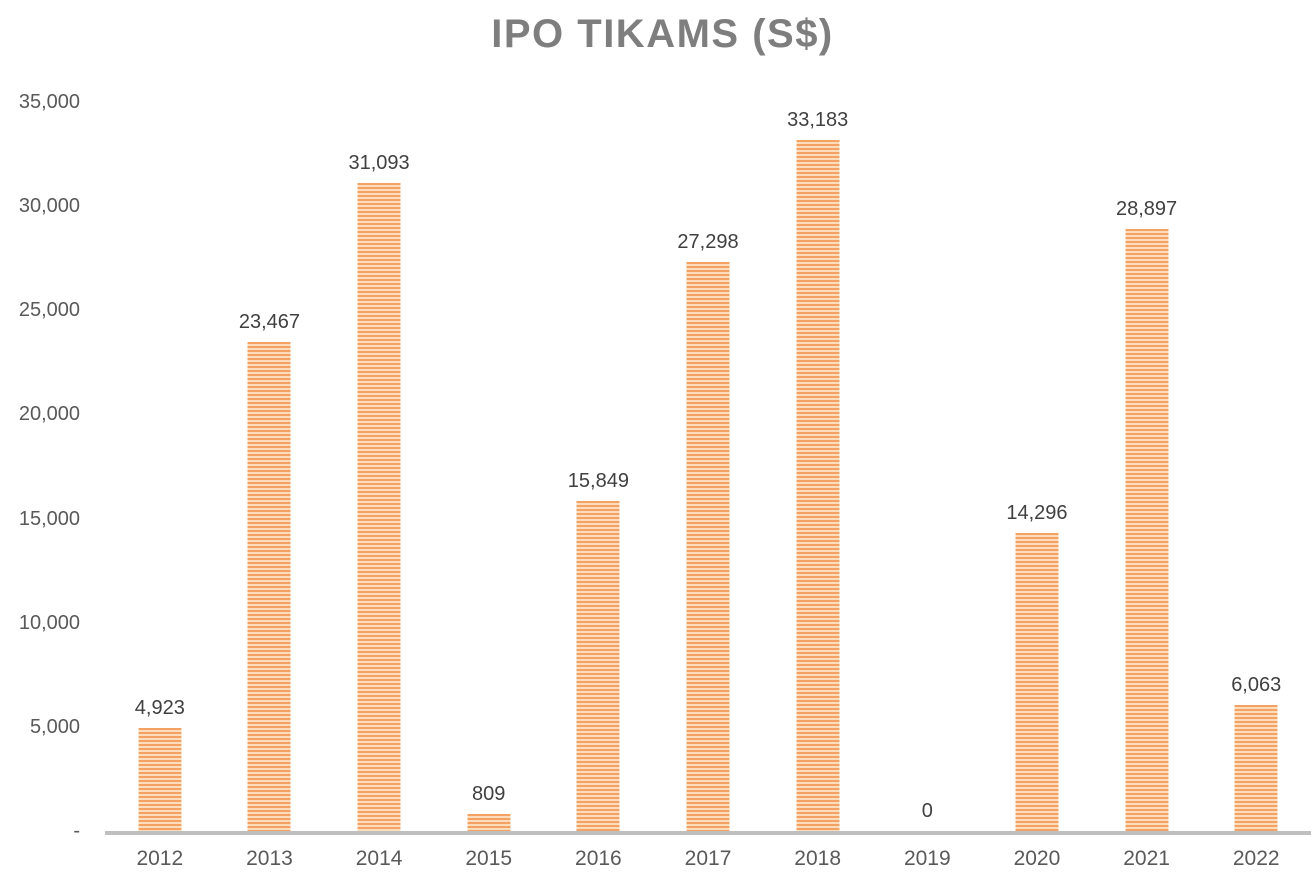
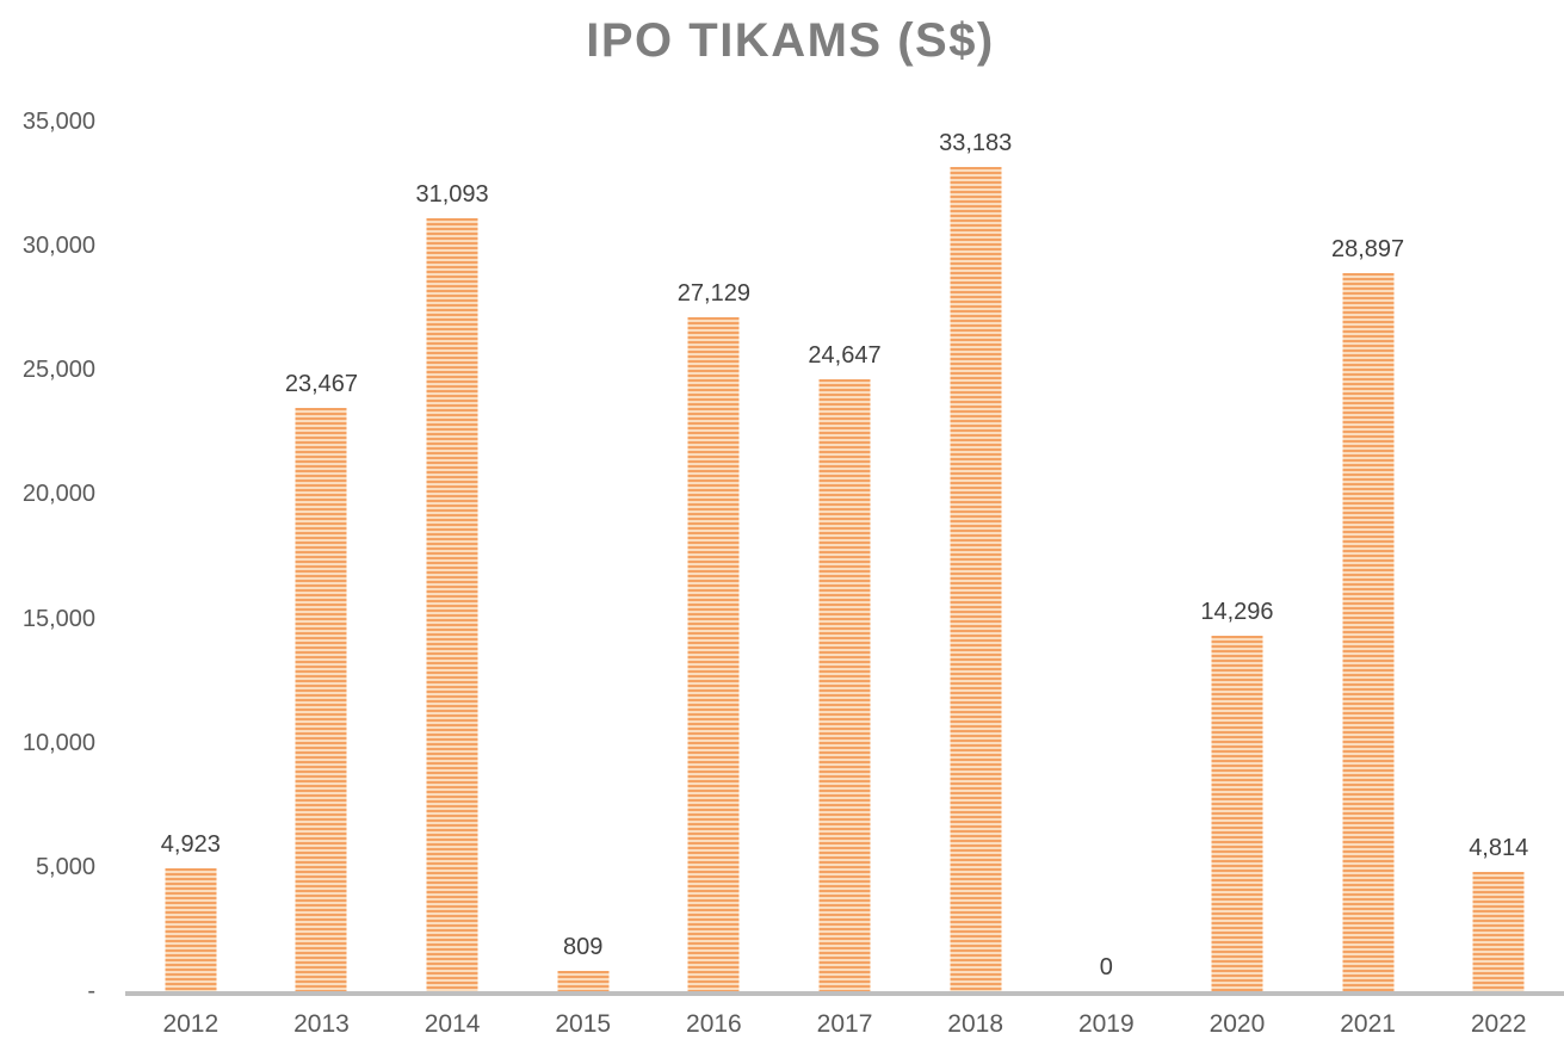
2016: 15,849 -> 27,129
2017: 27,298 -> 24,647
2022: 6,063 -> 4,814
